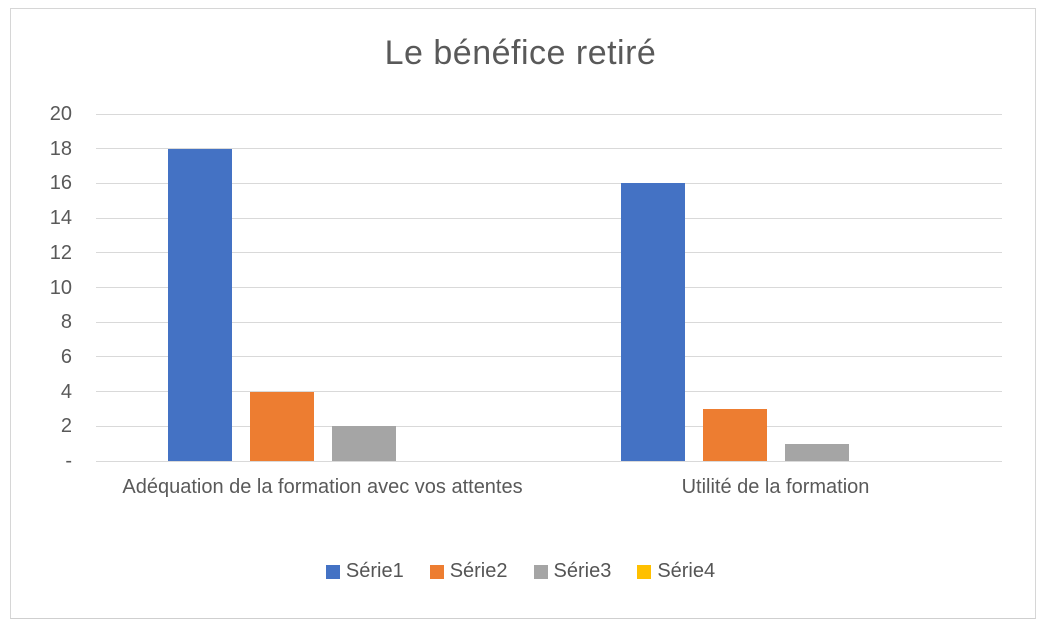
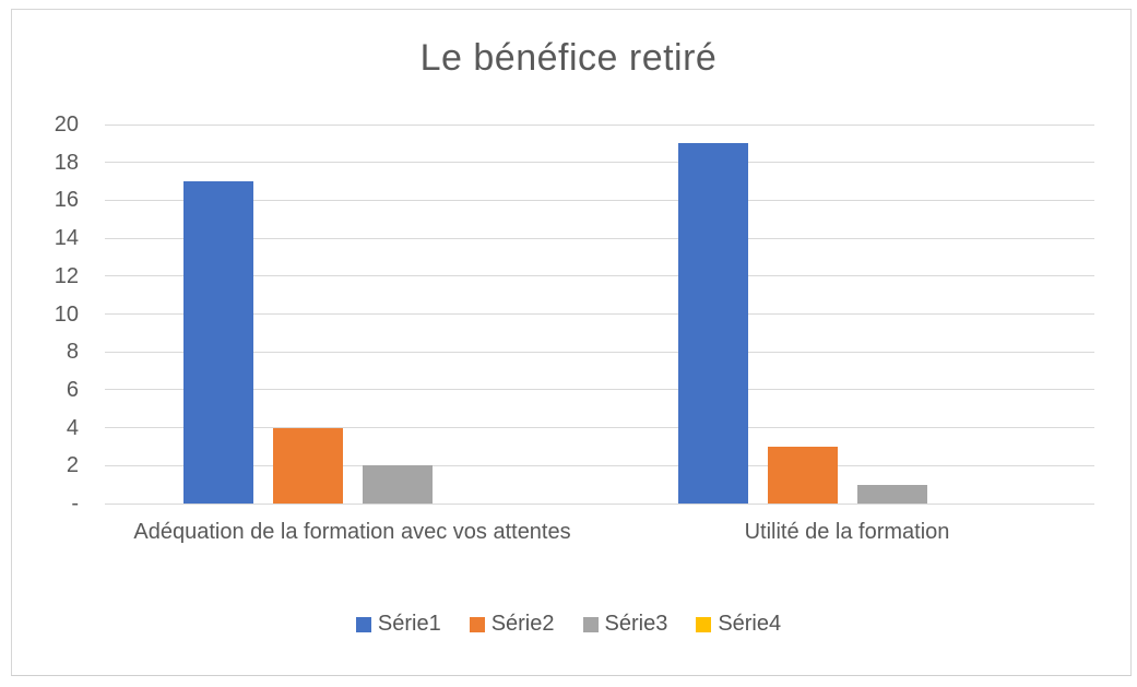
Série1/Adéquation de la formation avec vos attentes: 18 -> 17
Série1/Utilité de la formation: 16 -> 19
